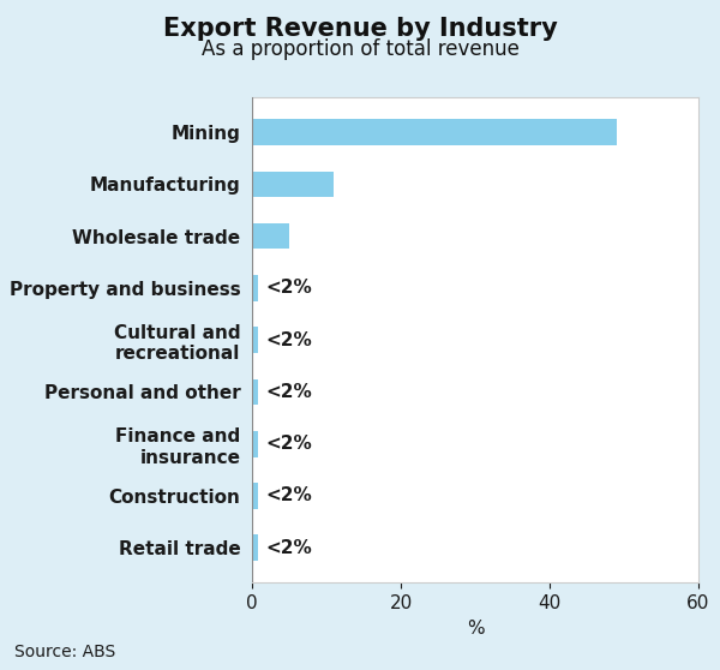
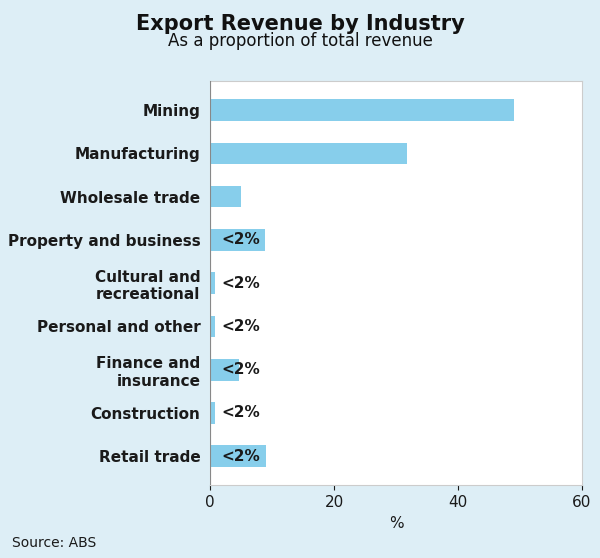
Manufacturing: 11.0 -> 31.8
Property and business: 0.8 -> 8.8
Finance and insurance: 0.8 -> 4.6
Retail trade: 0.8 -> 9.0
